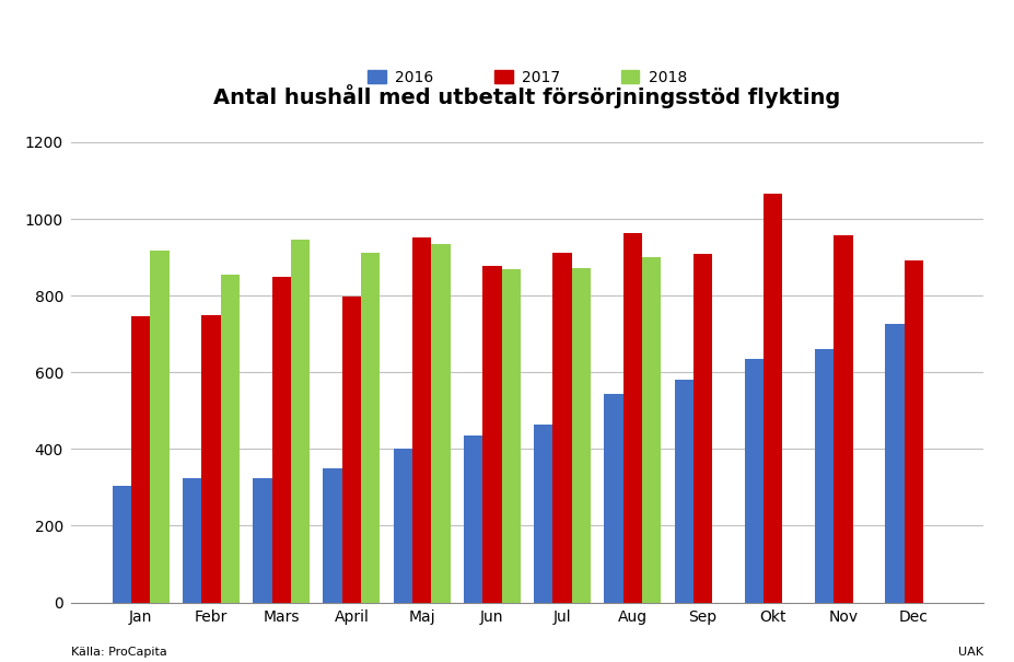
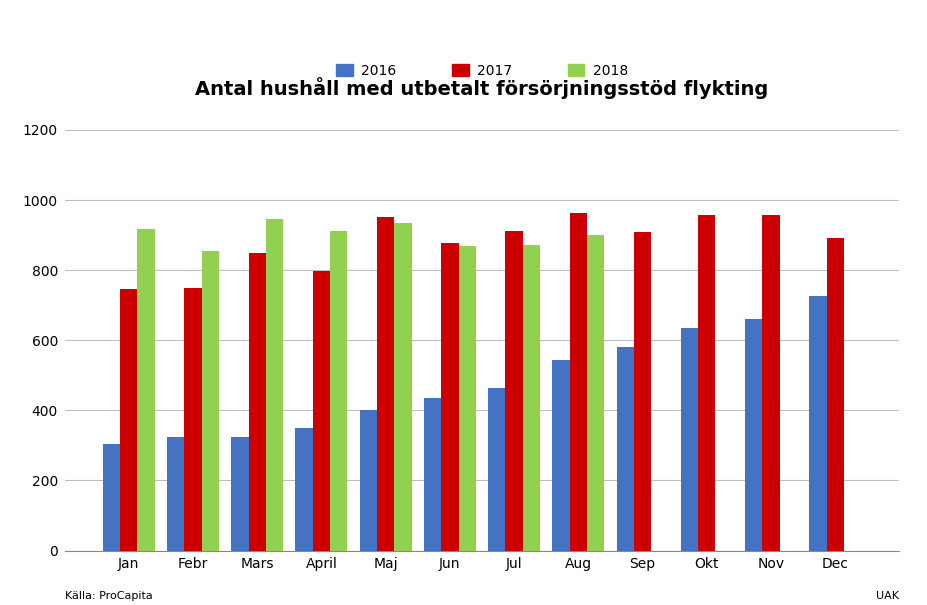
2017/Okt: 1065 -> 958
